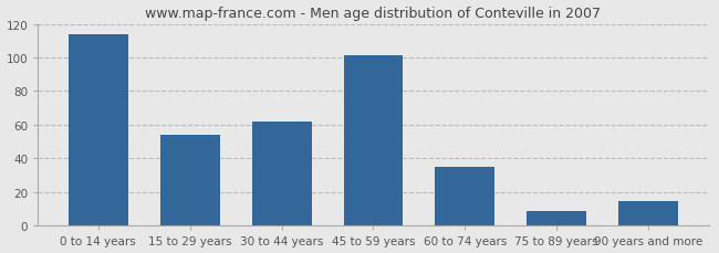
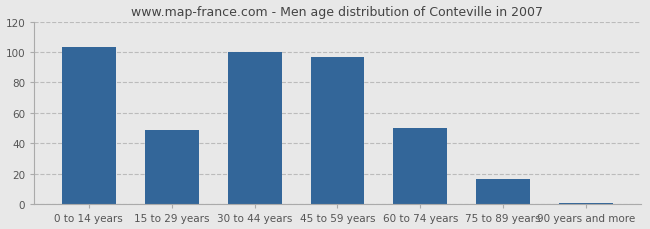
0 to 14 years: 114 -> 103
15 to 29 years: 54 -> 49
30 to 44 years: 62 -> 100
45 to 59 years: 101 -> 97
60 to 74 years: 35 -> 50
75 to 89 years: 9 -> 17
90 years and more: 15 -> 1
